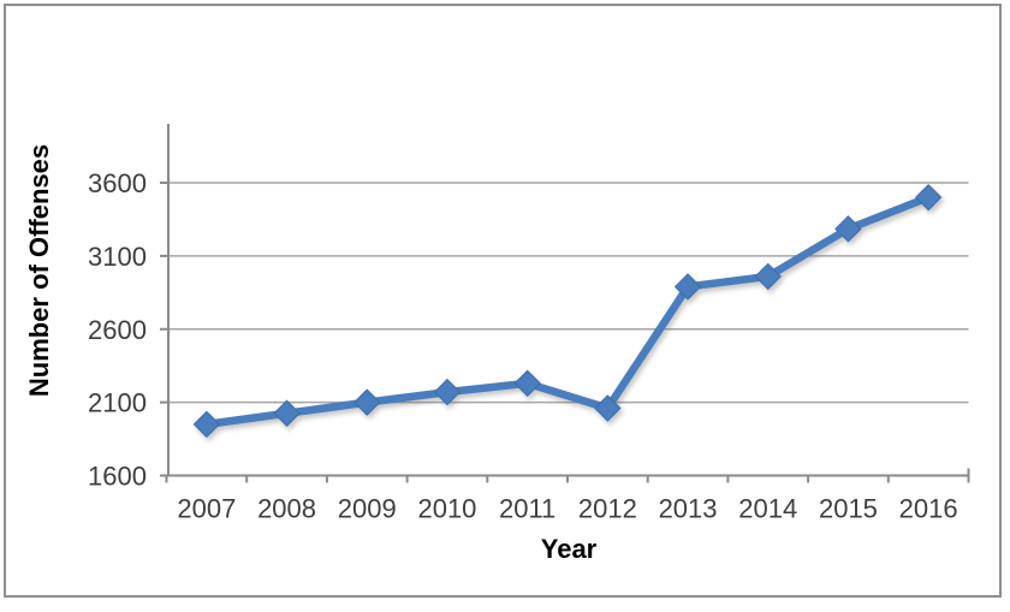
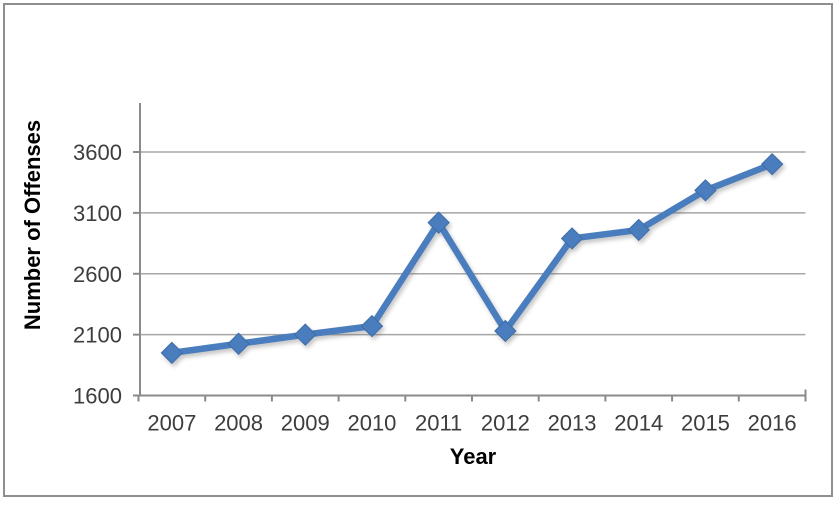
2011: 2230 -> 3020
2012: 2060 -> 2130
